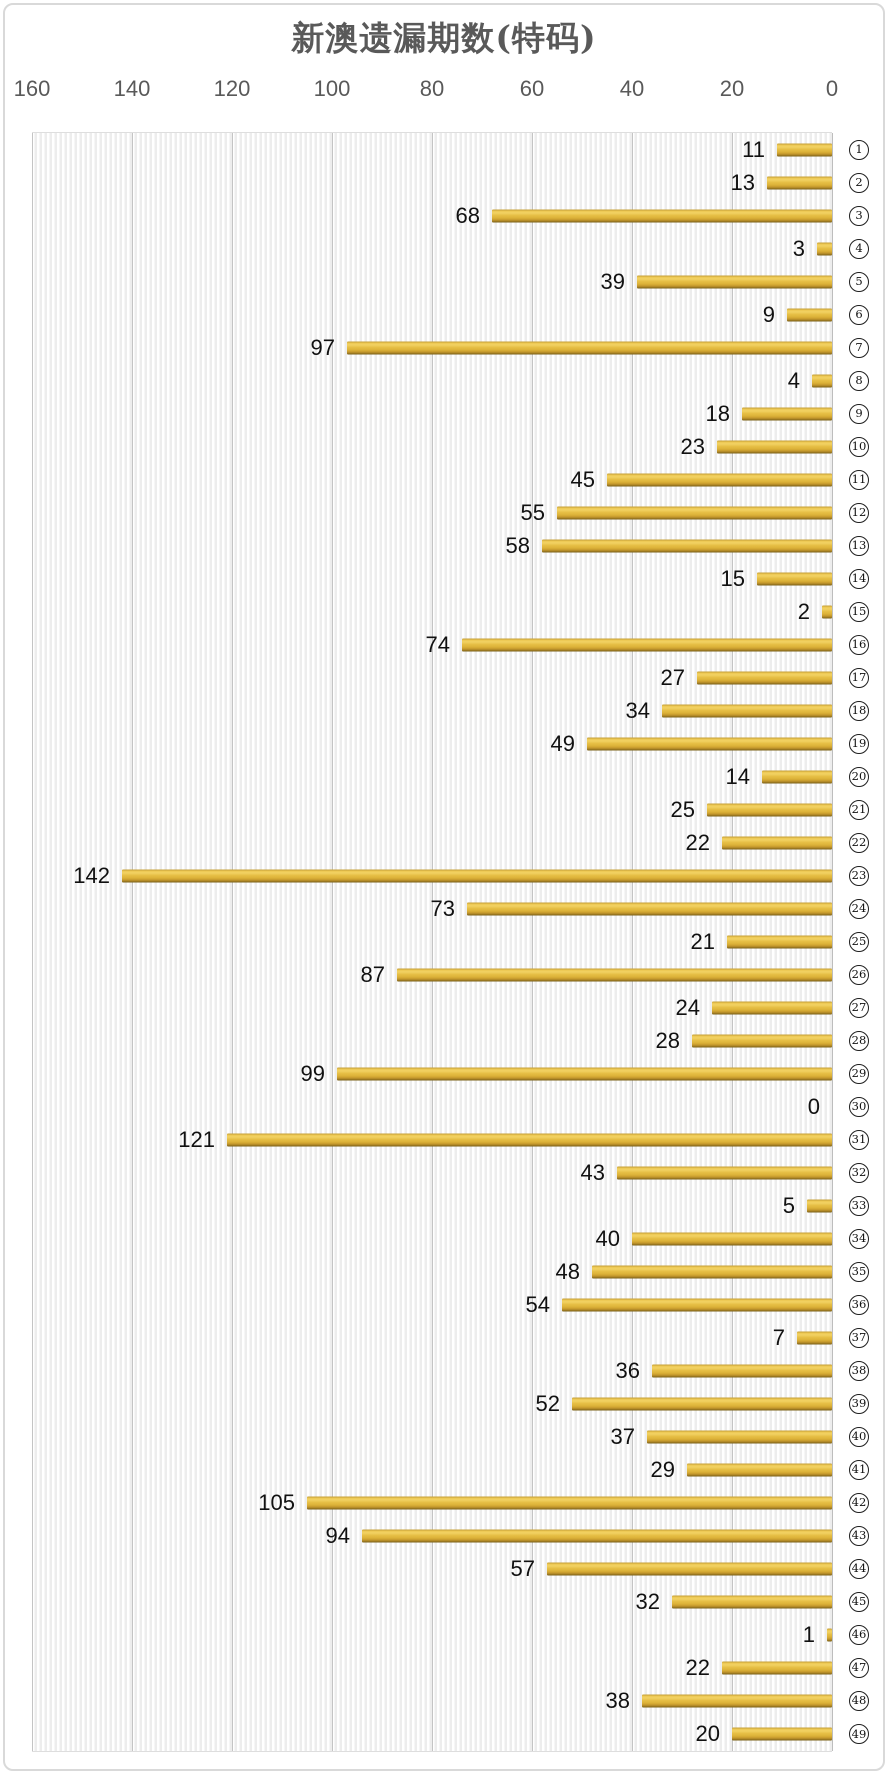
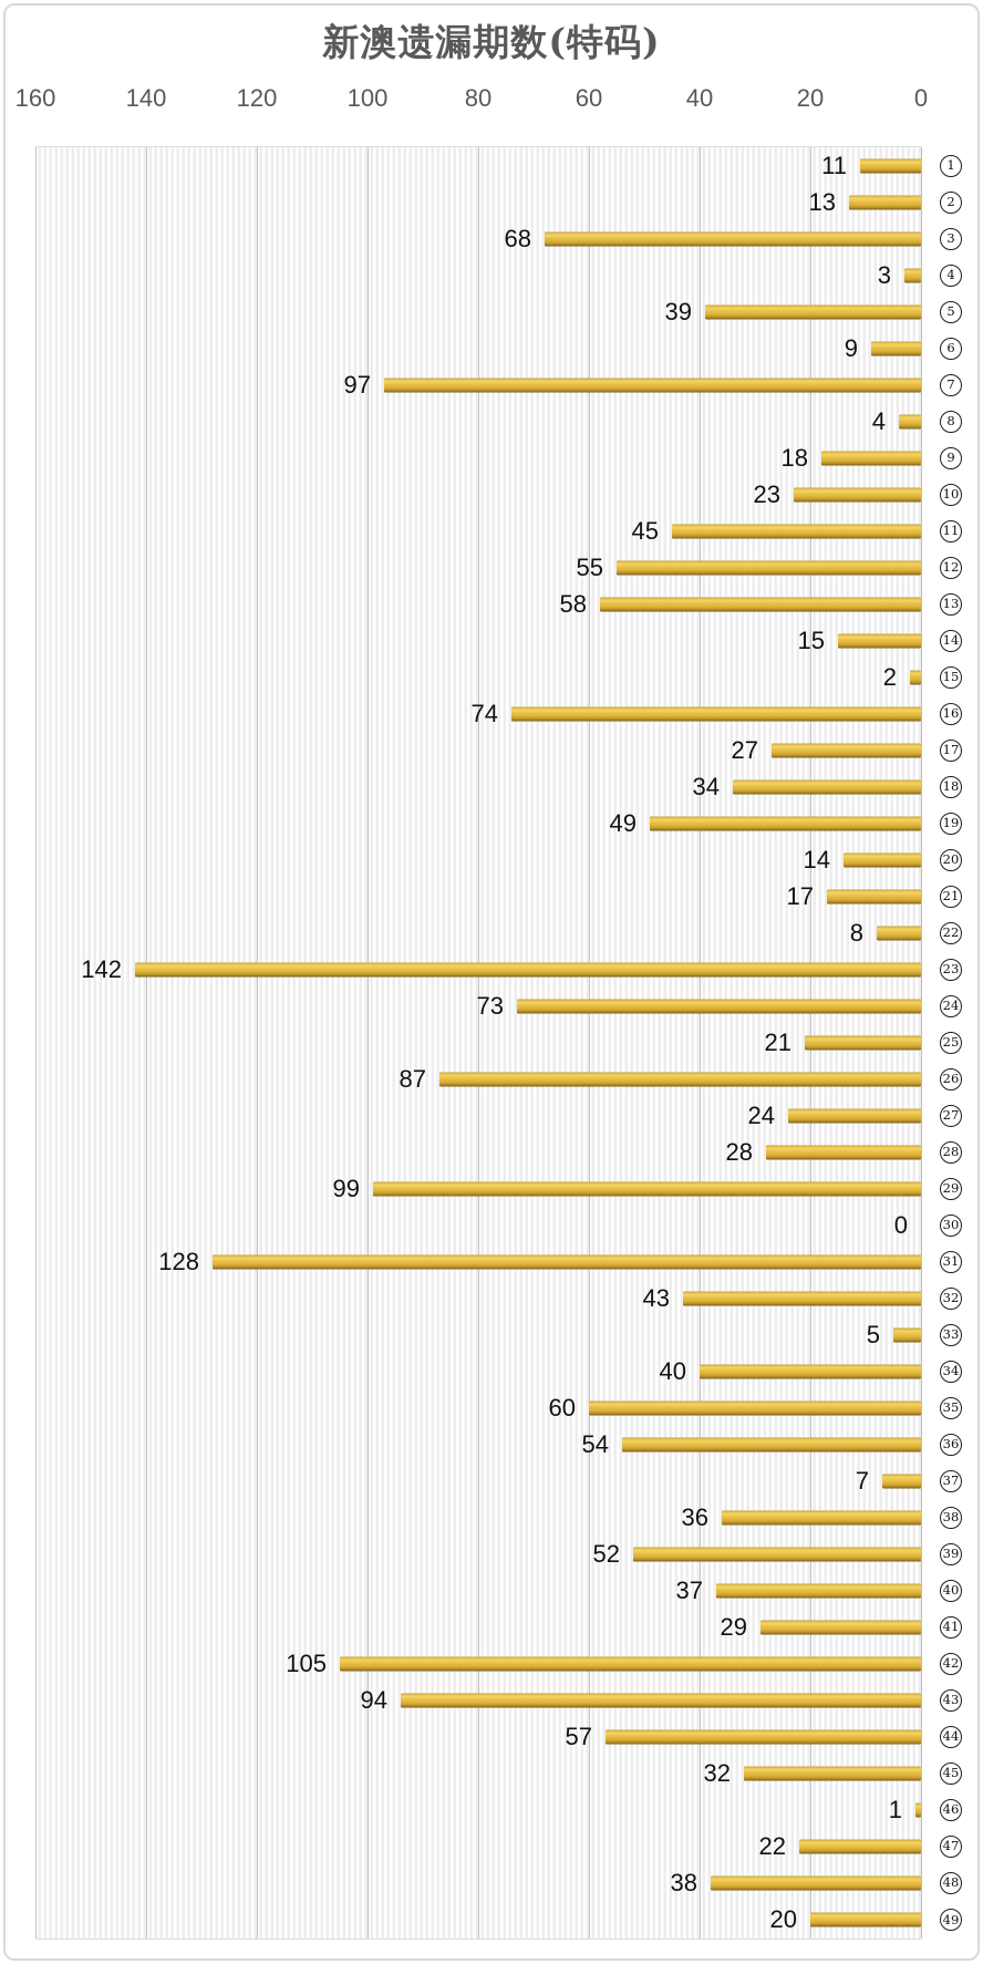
21: 25 -> 17
22: 22 -> 8
31: 121 -> 128
35: 48 -> 60
